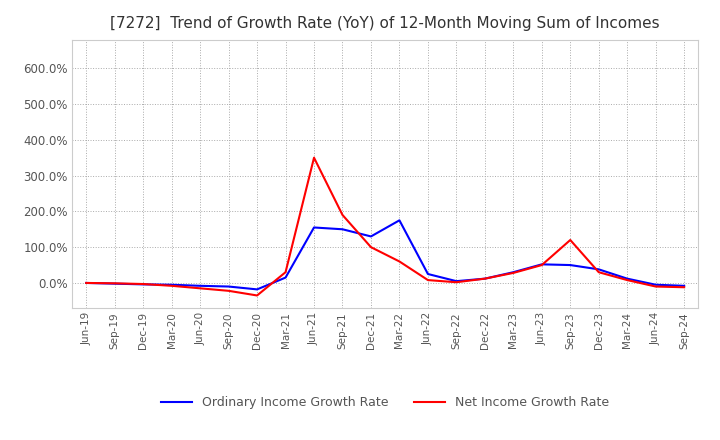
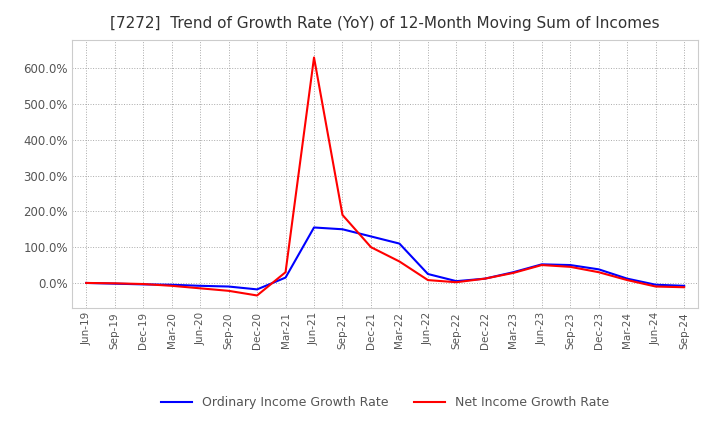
Net Income Growth Rate/Jun-21: 350% -> 630%
Ordinary Income Growth Rate/Mar-22: 175% -> 110%
Net Income Growth Rate/Sep-23: 120% -> 45%
